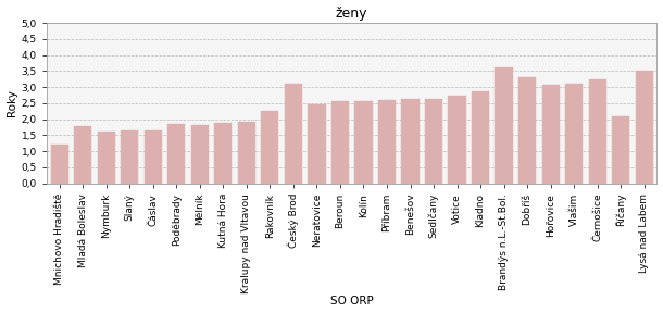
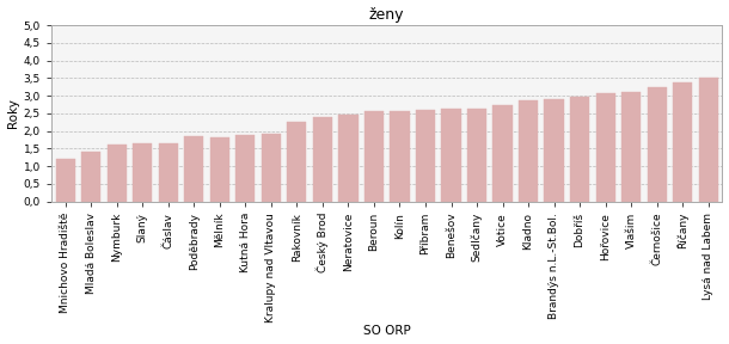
Mladá Boleslav: 1,80 -> 1,43
Český Brod: 3,10 -> 2,38
Brandýs n.L.-St.Bol.: 3,60 -> 2,92
Dobříš: 3,30 -> 2,97
Říčany: 2,10 -> 3,38
